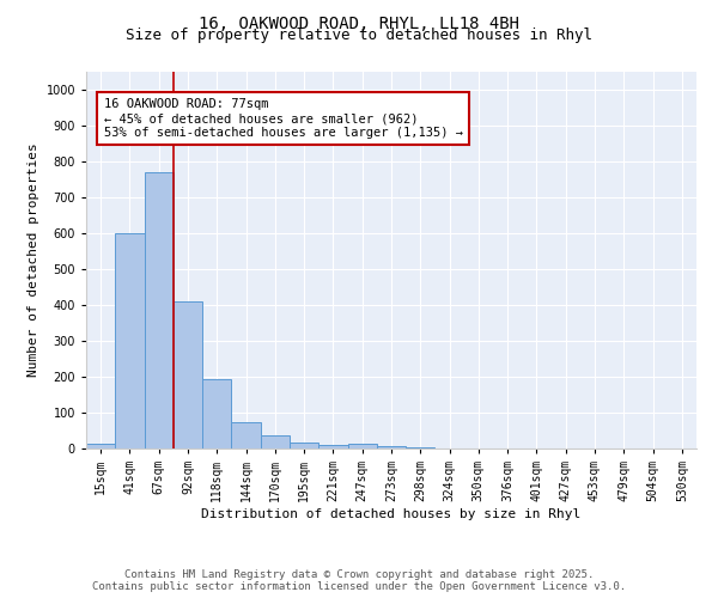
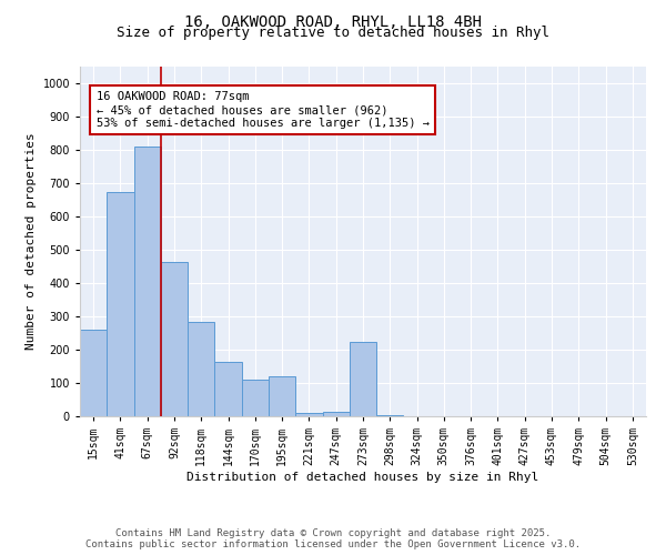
15sqm: 15 -> 260
41sqm: 600 -> 675
67sqm: 770 -> 810
92sqm: 410 -> 465
118sqm: 193 -> 285
144sqm: 75 -> 165
170sqm: 38 -> 110
195sqm: 18 -> 120
273sqm: 8 -> 225
